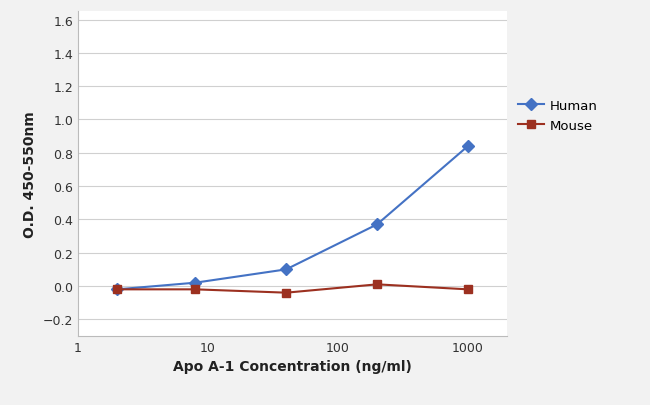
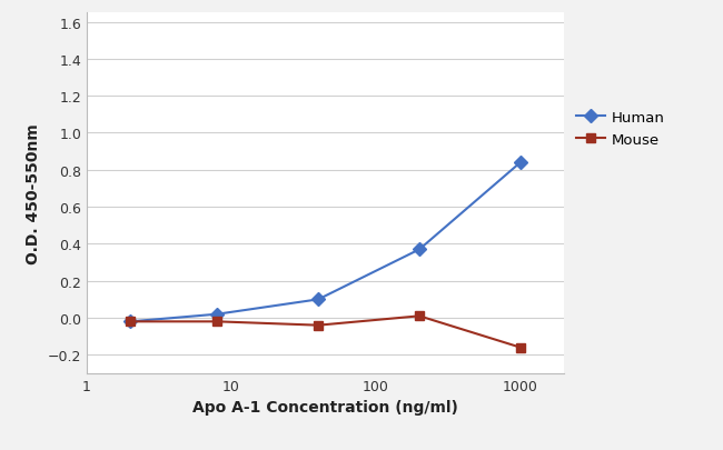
Mouse/1000: -0.02 -> -0.16
